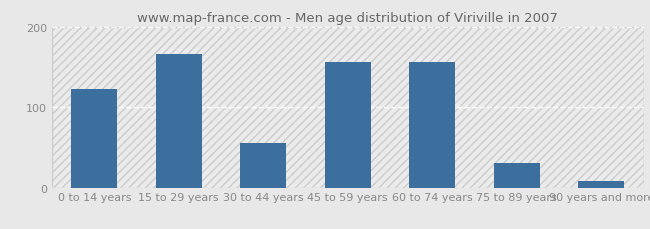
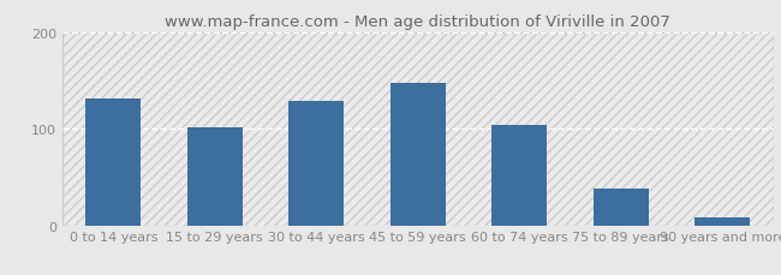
0 to 14 years: 122 -> 131
15 to 29 years: 166 -> 101
30 to 44 years: 56 -> 129
45 to 59 years: 156 -> 147
60 to 74 years: 156 -> 104
75 to 89 years: 30 -> 38
